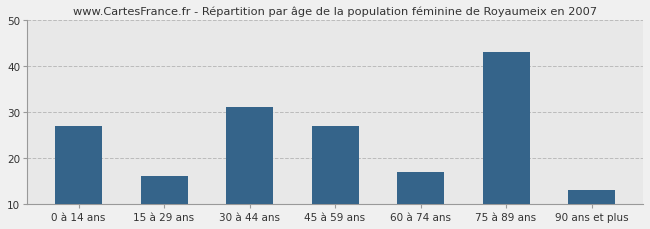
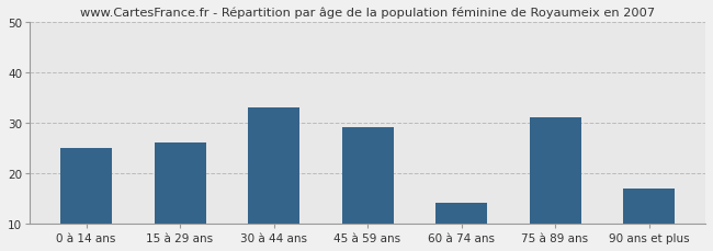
0 à 14 ans: 27 -> 25
15 à 29 ans: 16 -> 26
30 à 44 ans: 31 -> 33
45 à 59 ans: 27 -> 29
60 à 74 ans: 17 -> 14
75 à 89 ans: 43 -> 31
90 ans et plus: 13 -> 17
